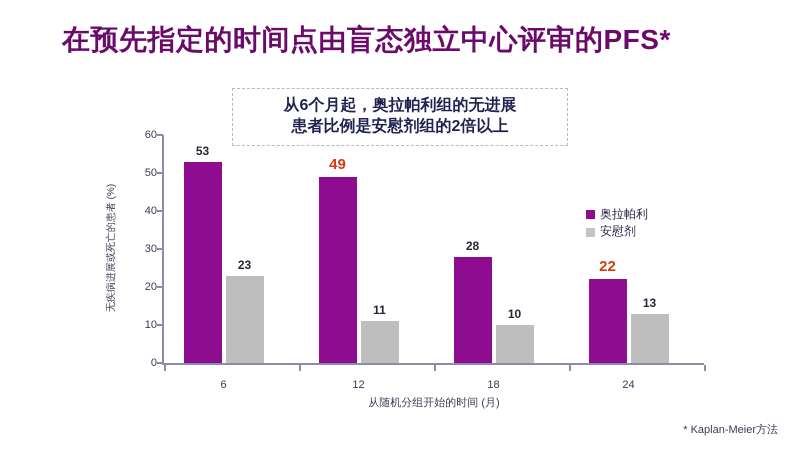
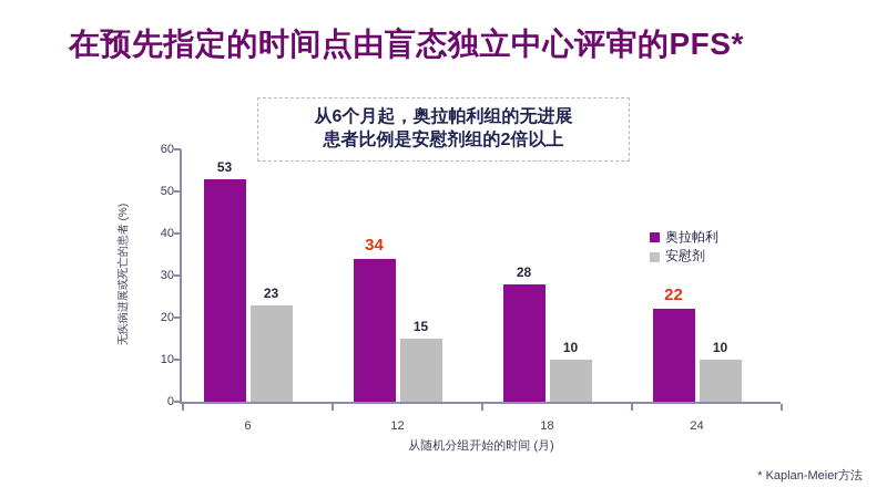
奥拉帕利/12: 49 -> 34
安慰剂/12: 11 -> 15
安慰剂/24: 13 -> 10
